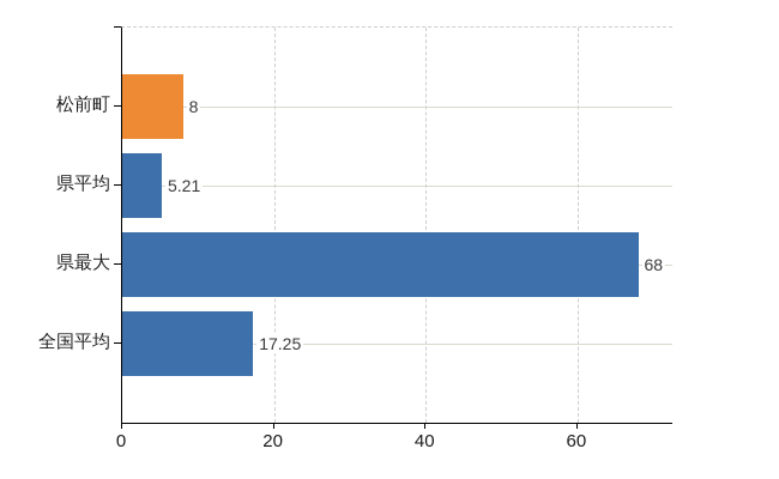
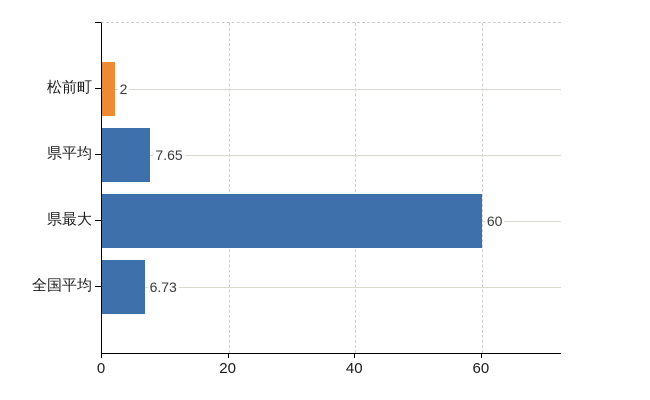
松前町: 8 -> 2
県平均: 5.21 -> 7.65
県最大: 68 -> 60
全国平均: 17.25 -> 6.73
